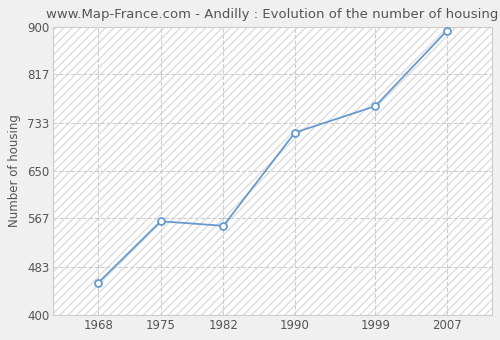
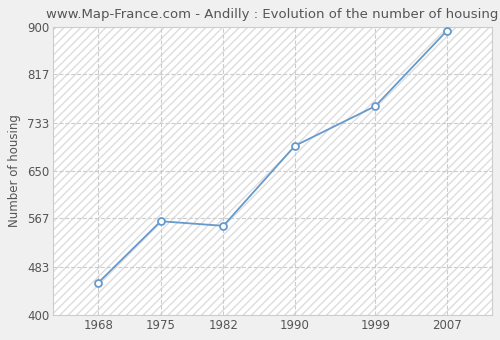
1990: 716 -> 693
